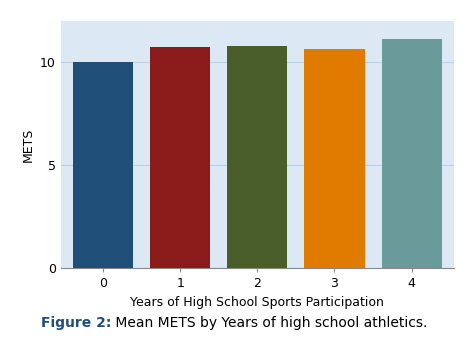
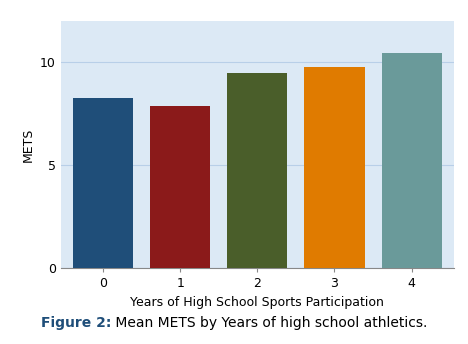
0: 10.00 -> 8.25
1: 10.72 -> 7.85
2: 10.78 -> 9.45
3: 10.62 -> 9.75
4: 11.12 -> 10.45
